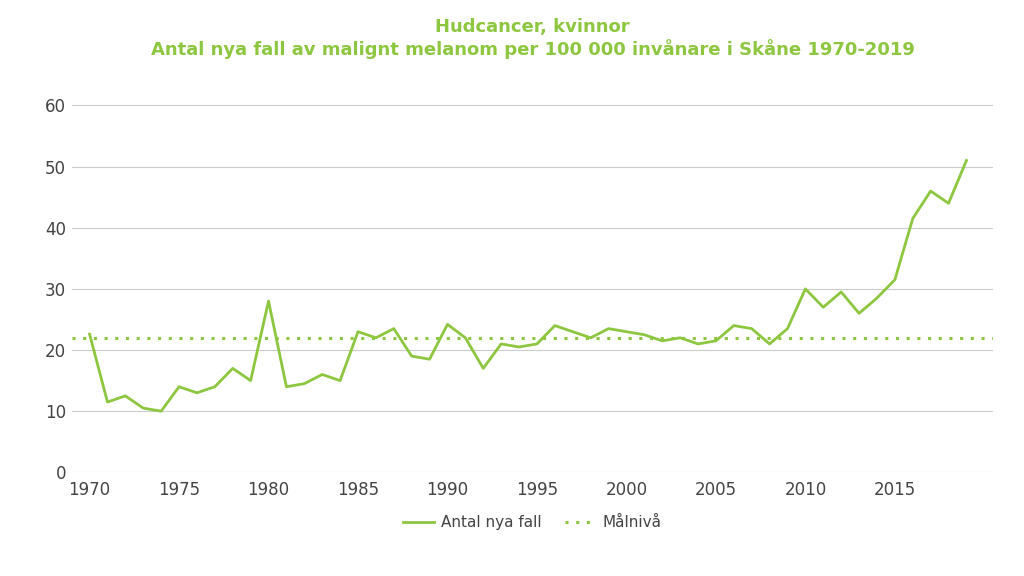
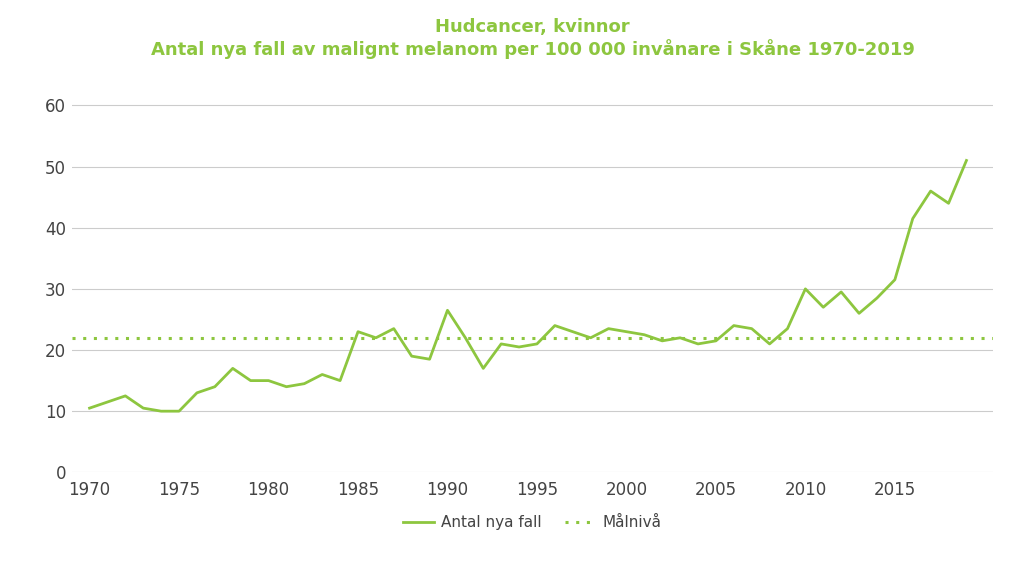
1970: 22.6 -> 10.5
1975: 14.0 -> 10.0
1980: 28.0 -> 15.0
1990: 24.2 -> 26.5
